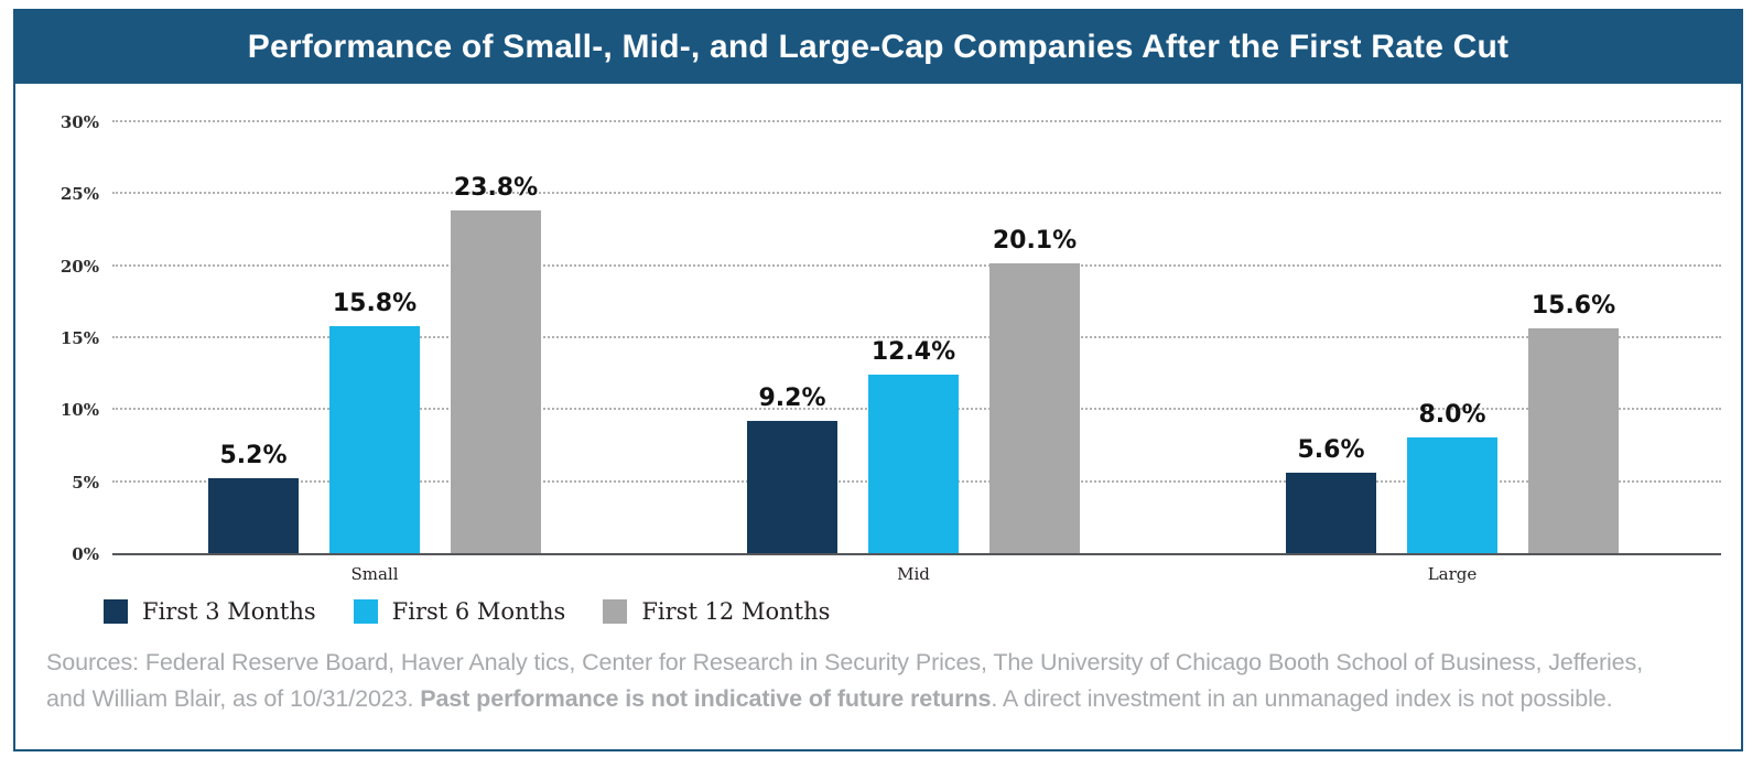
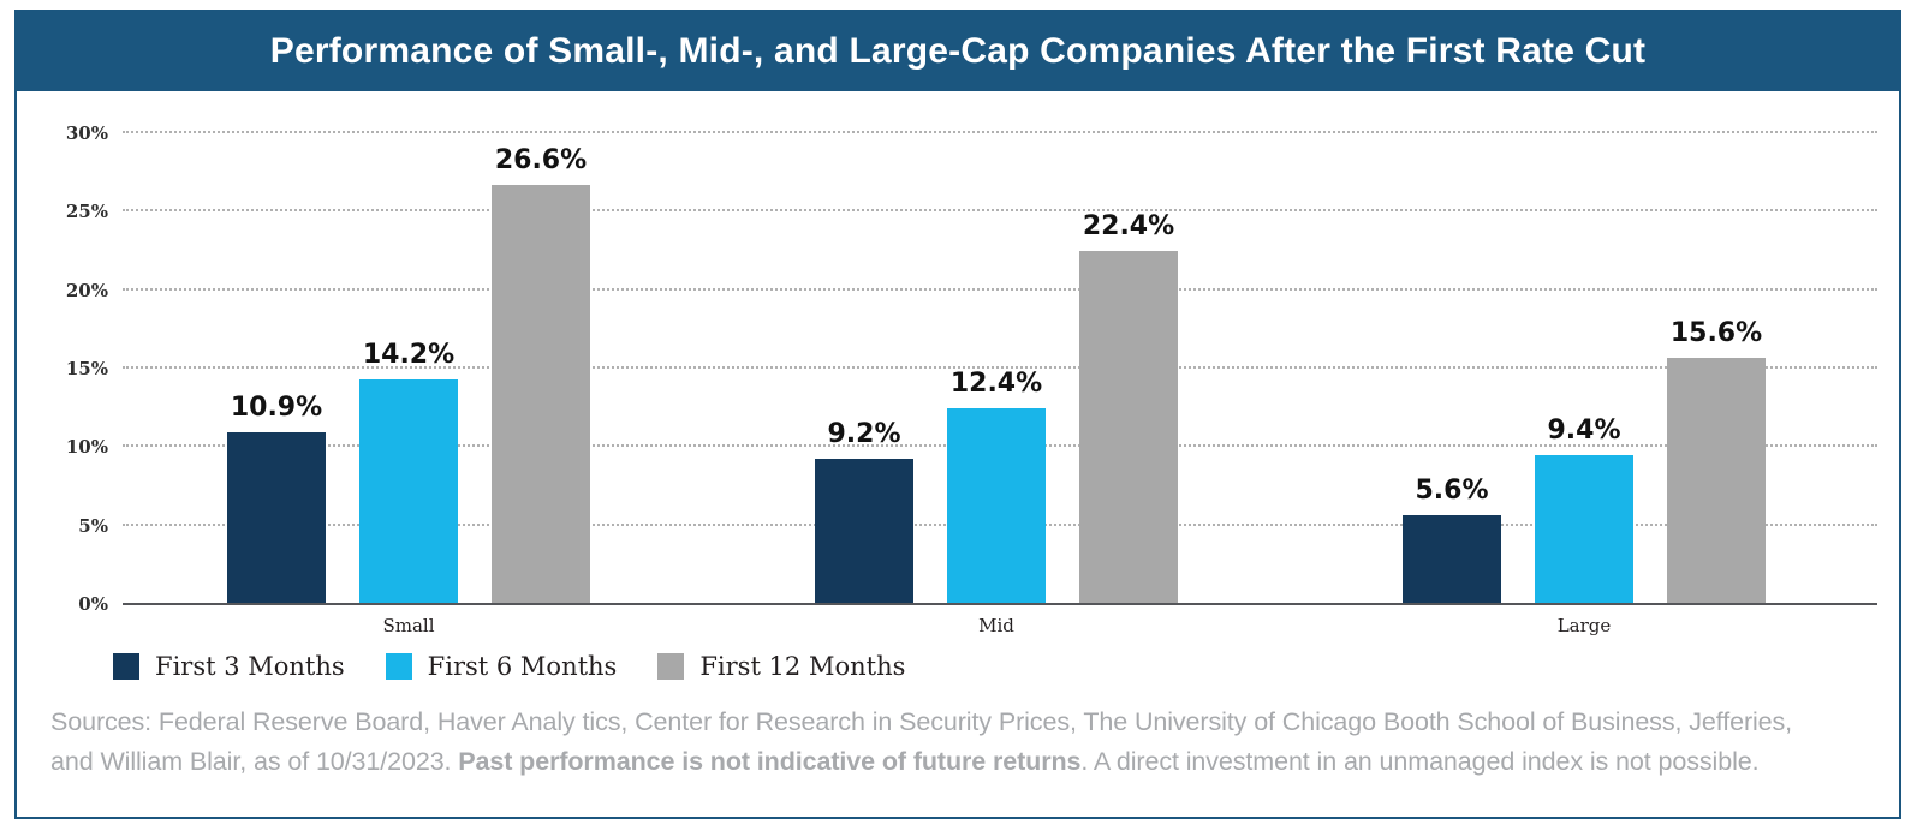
First 3 Months/Small: 5.2% -> 10.9%
First 6 Months/Small: 15.8% -> 14.2%
First 12 Months/Small: 23.8% -> 26.6%
First 12 Months/Mid: 20.1% -> 22.4%
First 6 Months/Large: 8.0% -> 9.4%
